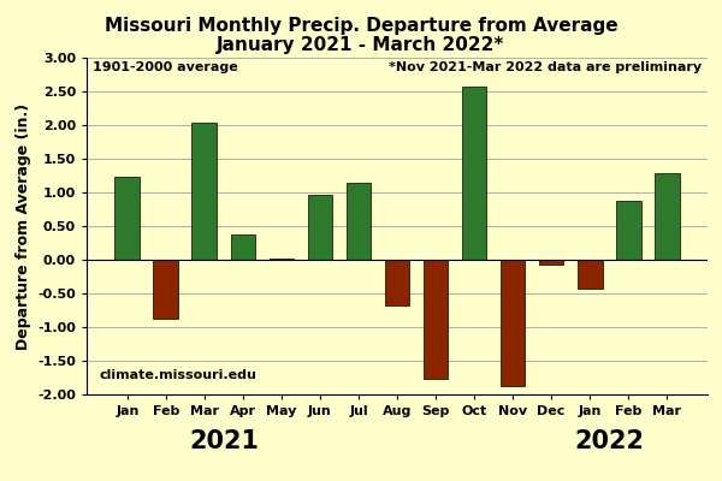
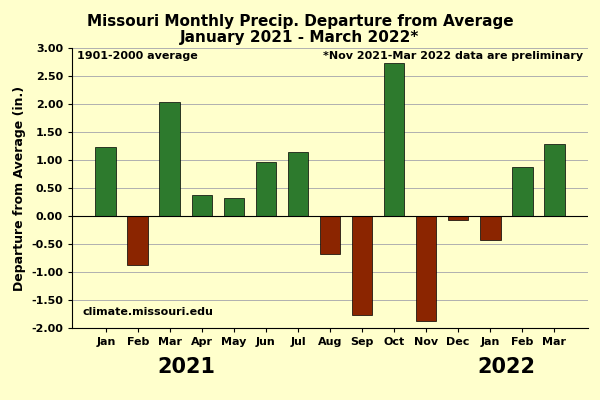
May: 0.02 -> 0.32
Oct: 2.58 -> 2.73
